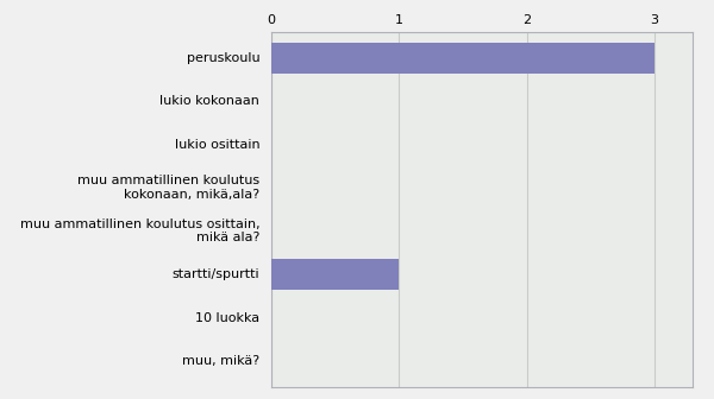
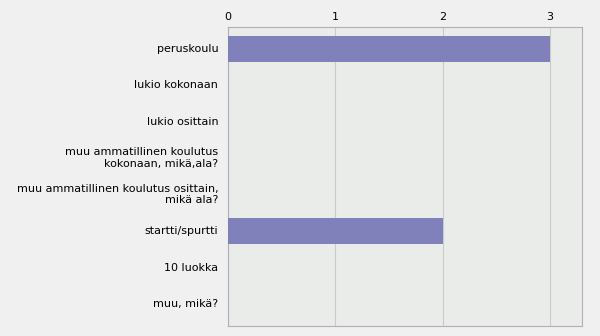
startti/spurtti: 1 -> 2
